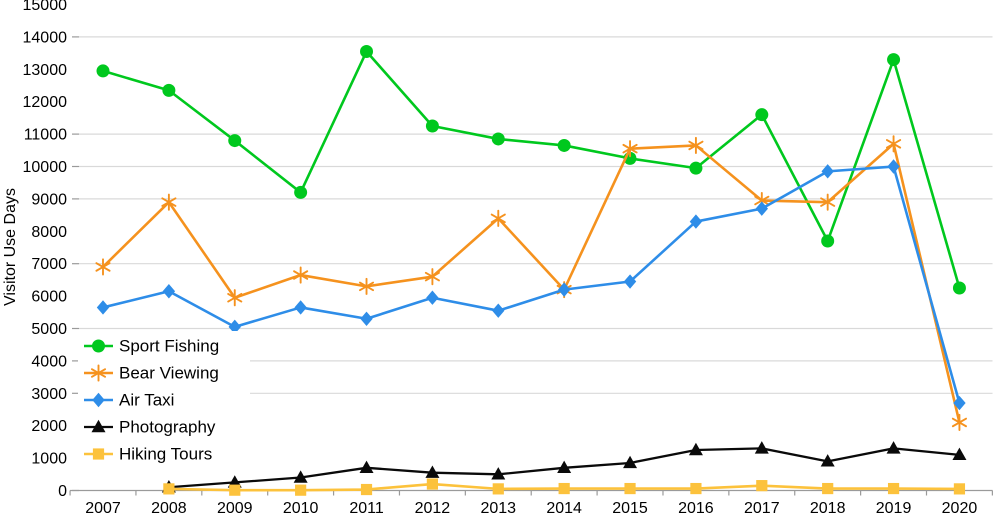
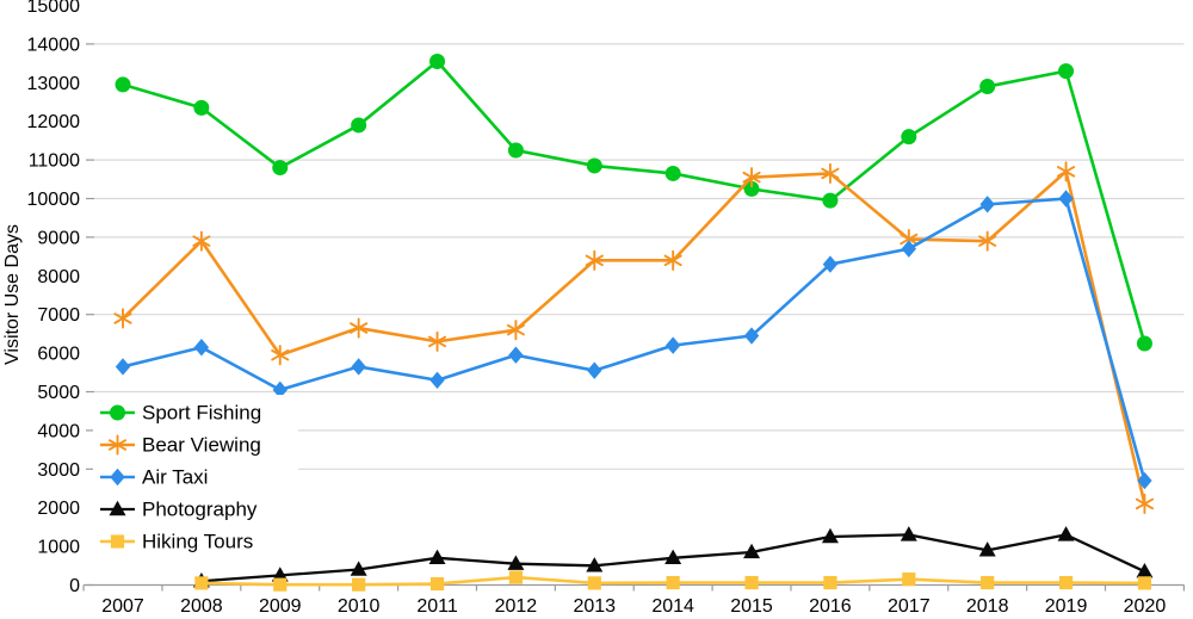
Sport Fishing/2010: 9200 -> 11900
Bear Viewing/2014: 6200 -> 8400
Sport Fishing/2018: 7700 -> 12900
Photography/2020: 1100 -> 400
